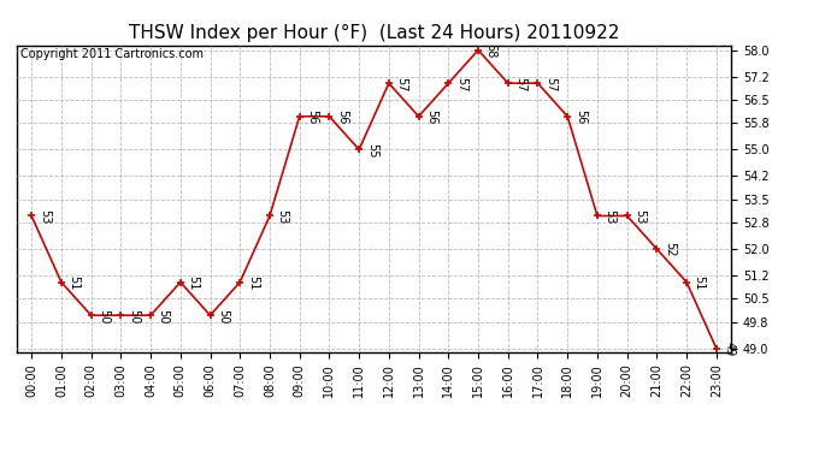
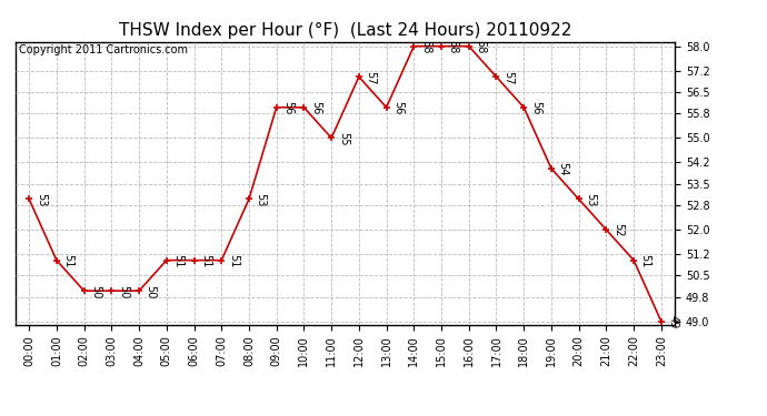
06:00: 50 -> 51
14:00: 57 -> 58
16:00: 57 -> 58
19:00: 53 -> 54
